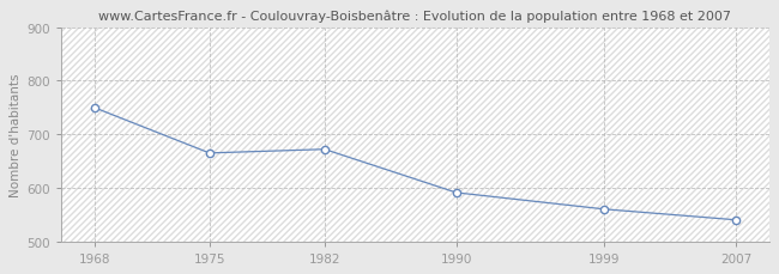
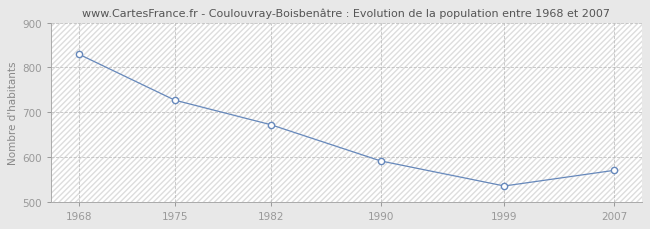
1968: 750 -> 830
1975: 665 -> 727
1999: 560 -> 535
2007: 540 -> 570
